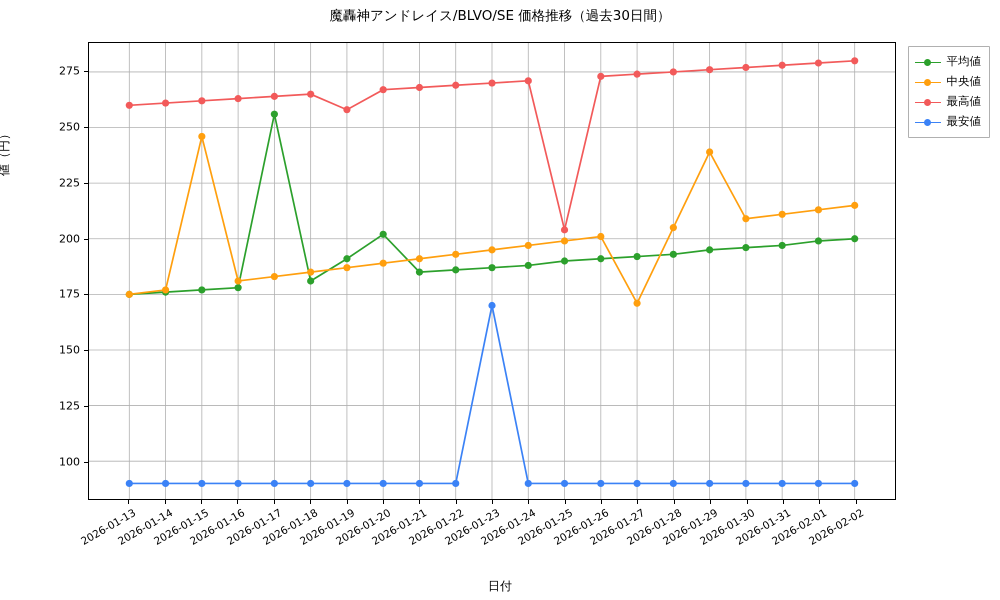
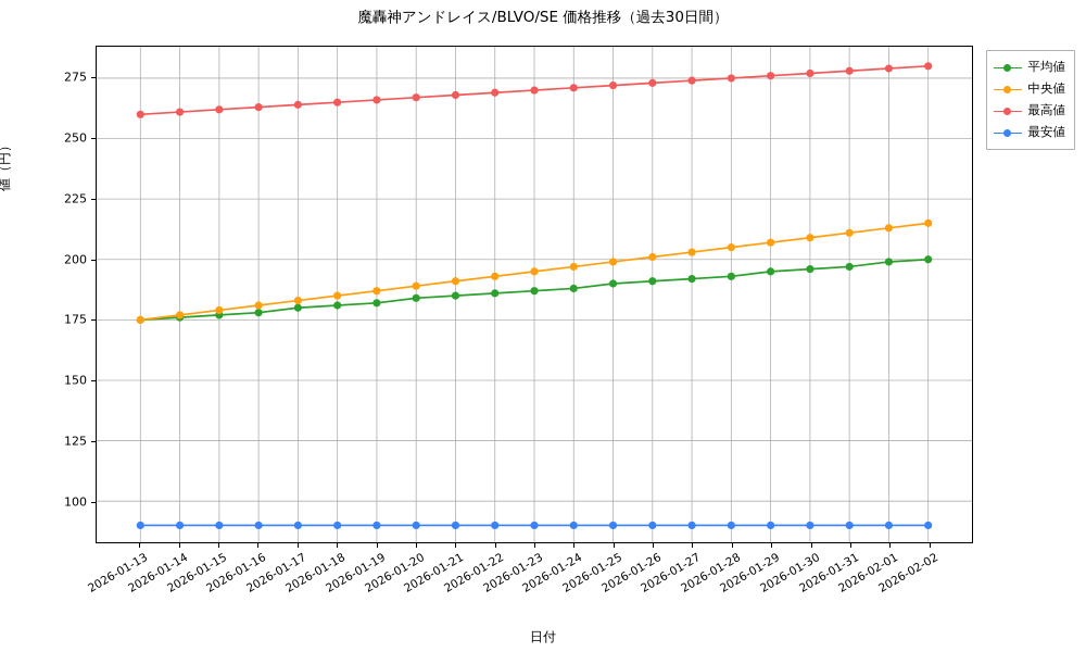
中央値/2026-01-15: 246 -> 179
平均値/2026-01-17: 256 -> 180
平均値/2026-01-19: 191 -> 182
最高値/2026-01-19: 258 -> 266
平均値/2026-01-20: 202 -> 184
最安値/2026-01-23: 170 -> 90
最高値/2026-01-25: 204 -> 272
中央値/2026-01-27: 171 -> 203
中央値/2026-01-29: 239 -> 207
